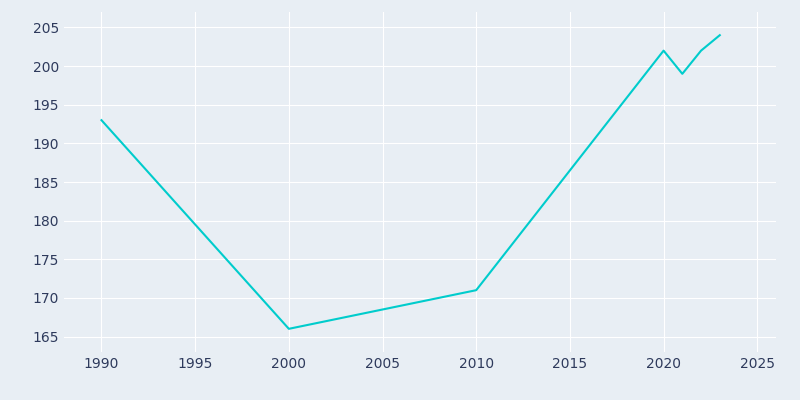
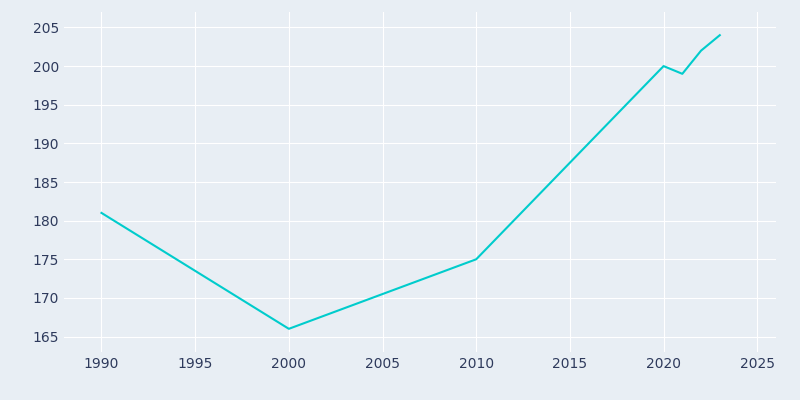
1990: 193 -> 181
2010: 171 -> 175
2020: 202 -> 200
